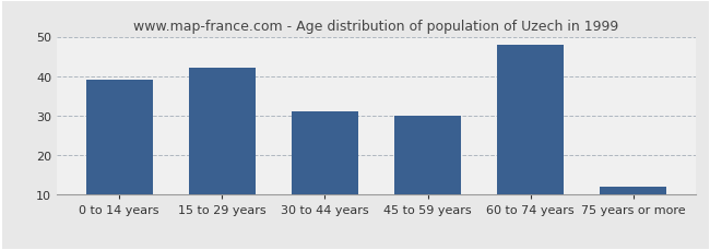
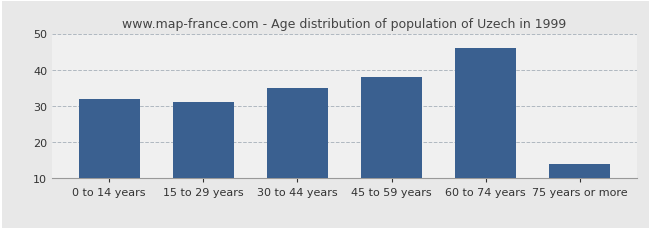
0 to 14 years: 39 -> 32
15 to 29 years: 42 -> 31
30 to 44 years: 31 -> 35
45 to 59 years: 30 -> 38
60 to 74 years: 48 -> 46
75 years or more: 12 -> 14
